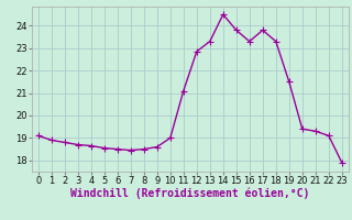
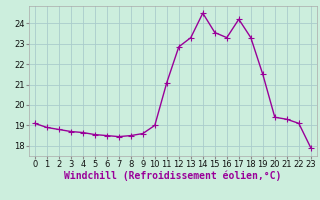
15: 23.80 -> 23.55
17: 23.80 -> 24.20
